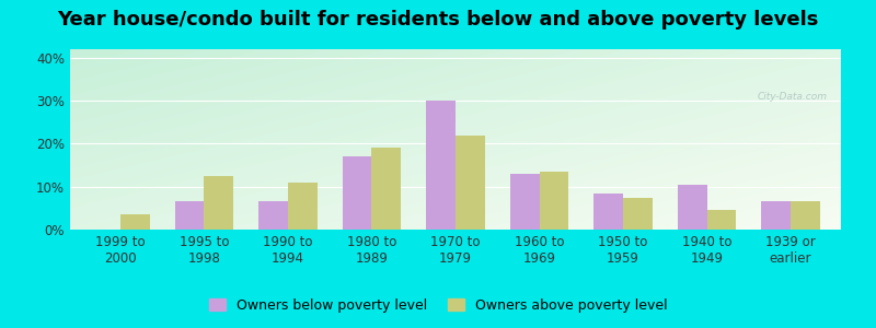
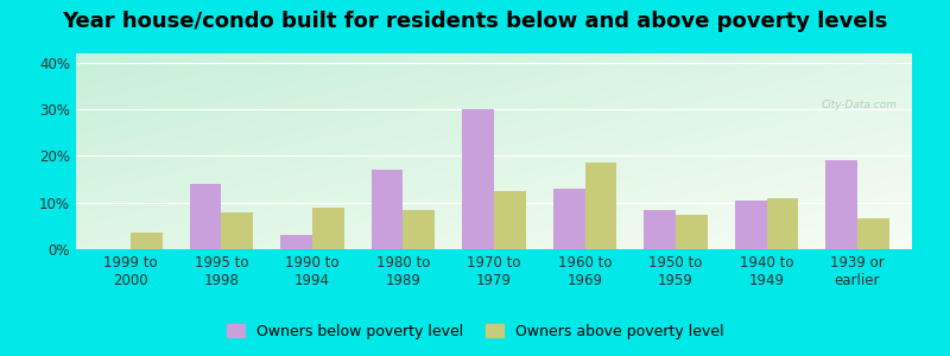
Owners below poverty level/1995 to 1998: 6.5% -> 14.0%
Owners above poverty level/1995 to 1998: 12.5% -> 8.0%
Owners below poverty level/1990 to 1994: 6.5% -> 3.0%
Owners above poverty level/1990 to 1994: 11.0% -> 9.0%
Owners above poverty level/1980 to 1989: 19.0% -> 8.5%
Owners above poverty level/1970 to 1979: 22.0% -> 12.5%
Owners above poverty level/1960 to 1969: 13.5% -> 18.5%
Owners above poverty level/1940 to 1949: 4.5% -> 11.0%
Owners below poverty level/1939 or earlier: 6.5% -> 19.0%
